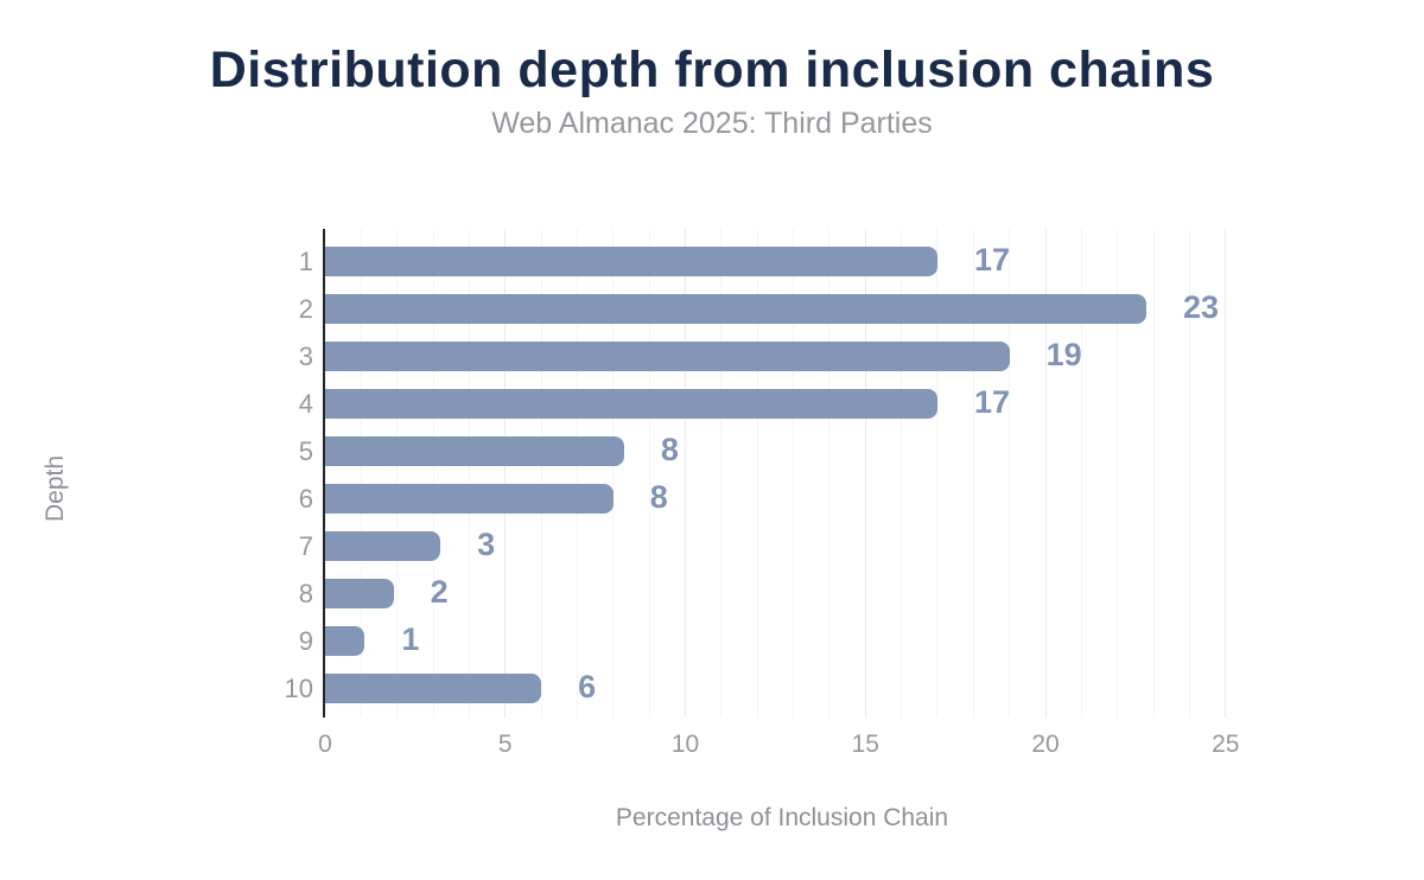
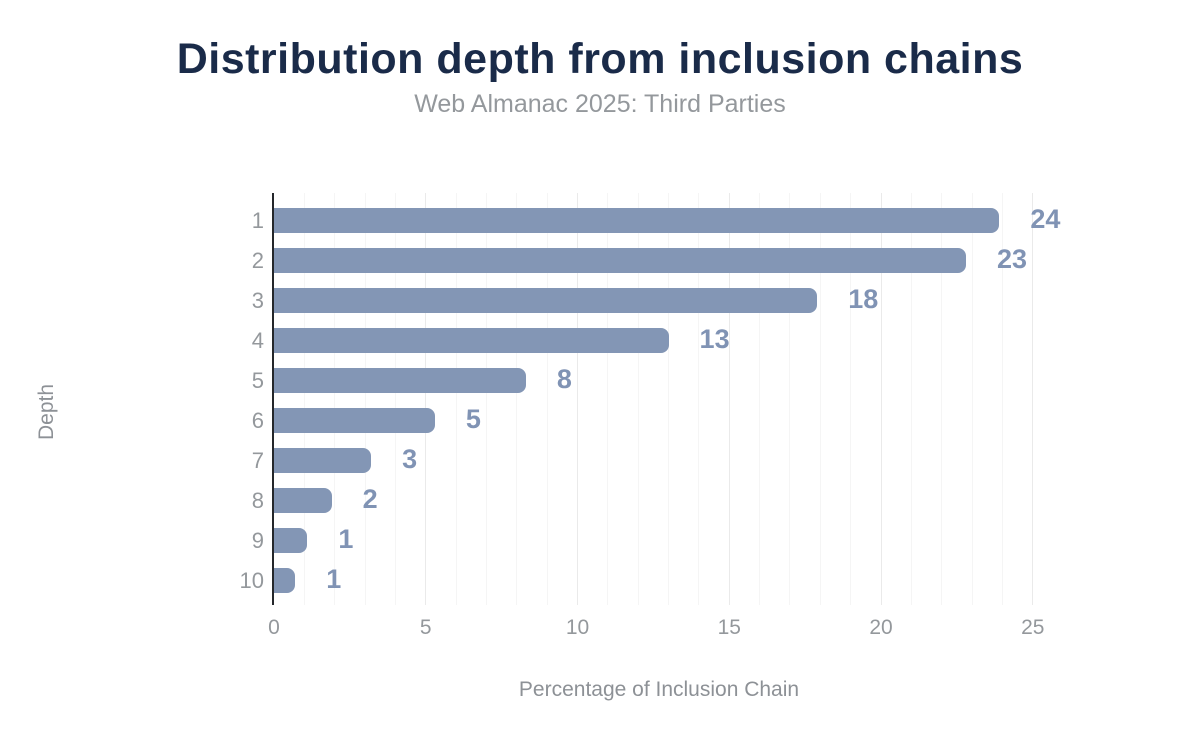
1: 17 -> 24
3: 19 -> 18
4: 17 -> 13
6: 8 -> 5
10: 6 -> 1
